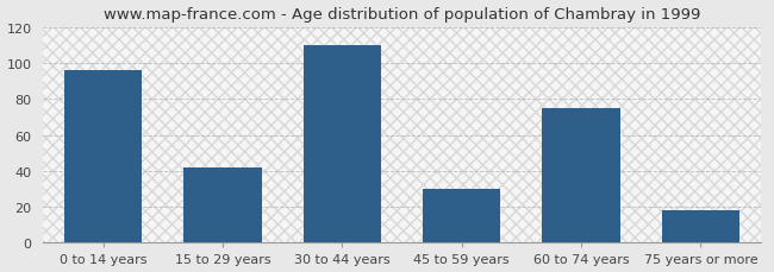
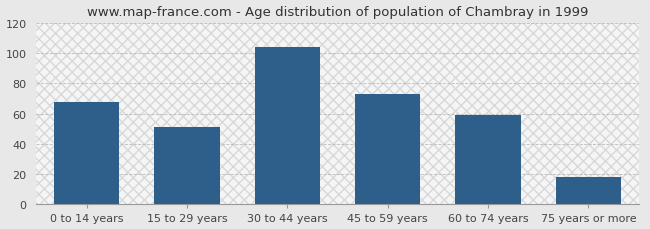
0 to 14 years: 96 -> 68
15 to 29 years: 42 -> 51
30 to 44 years: 110 -> 104
45 to 59 years: 30 -> 73
60 to 74 years: 75 -> 59
